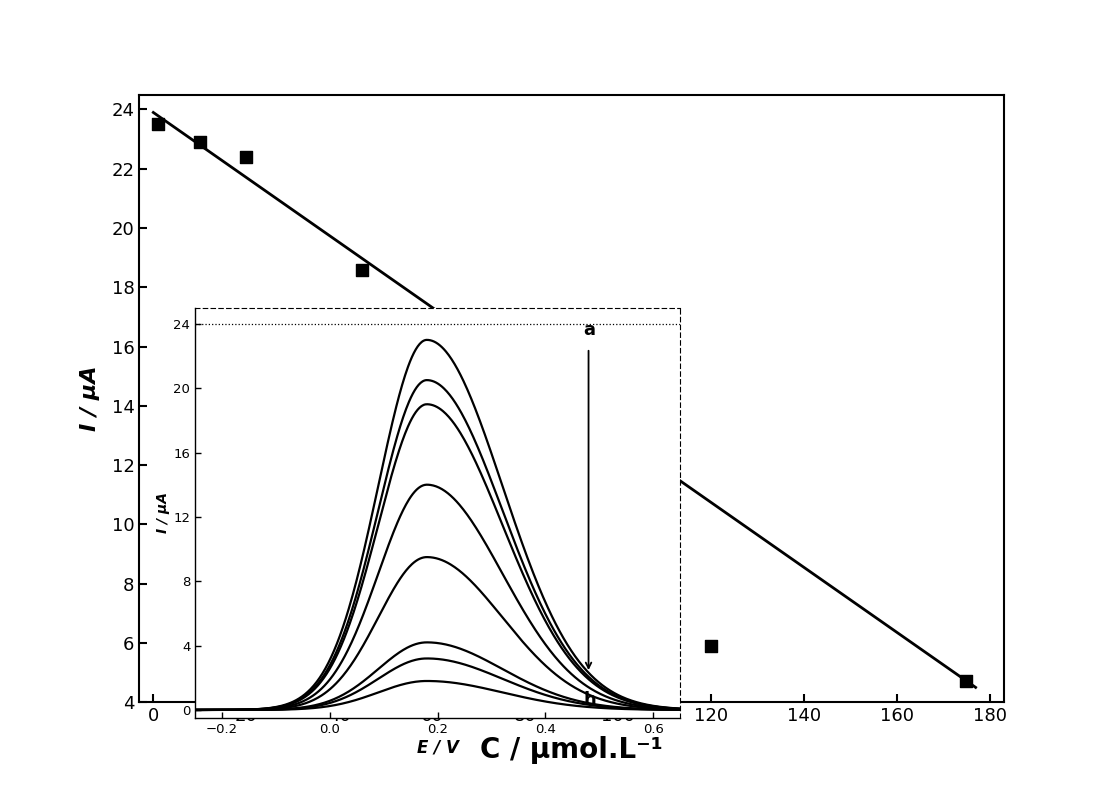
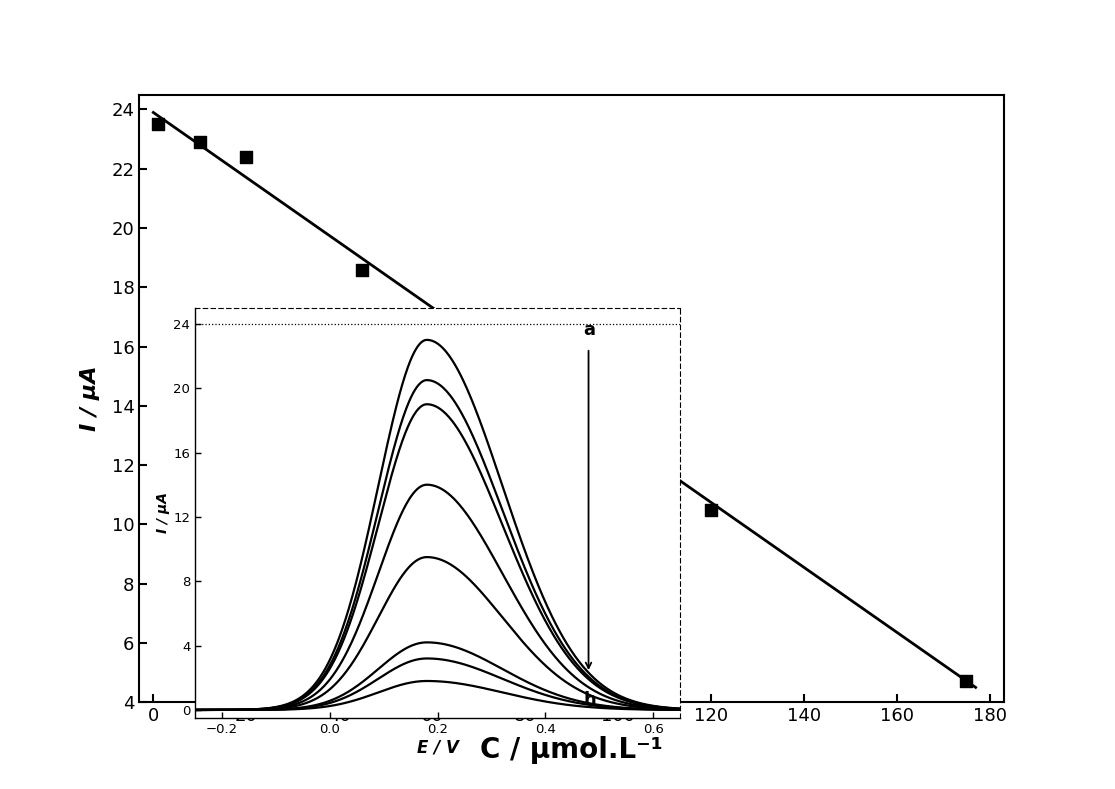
120: 5.9 -> 10.5
